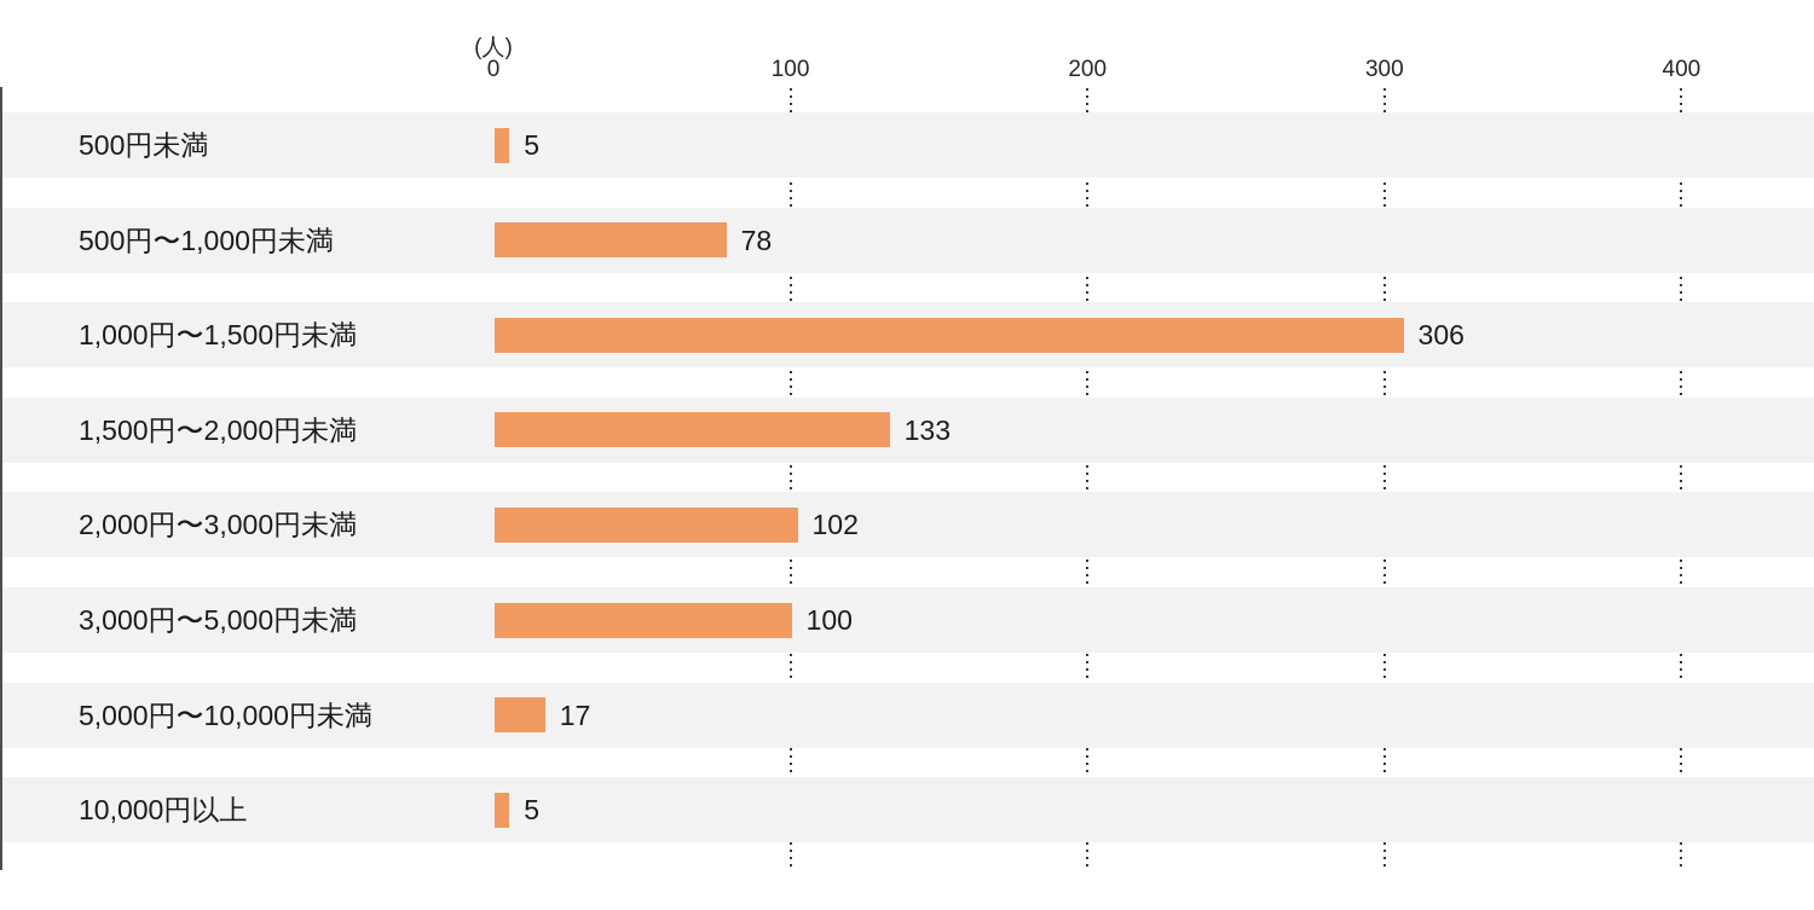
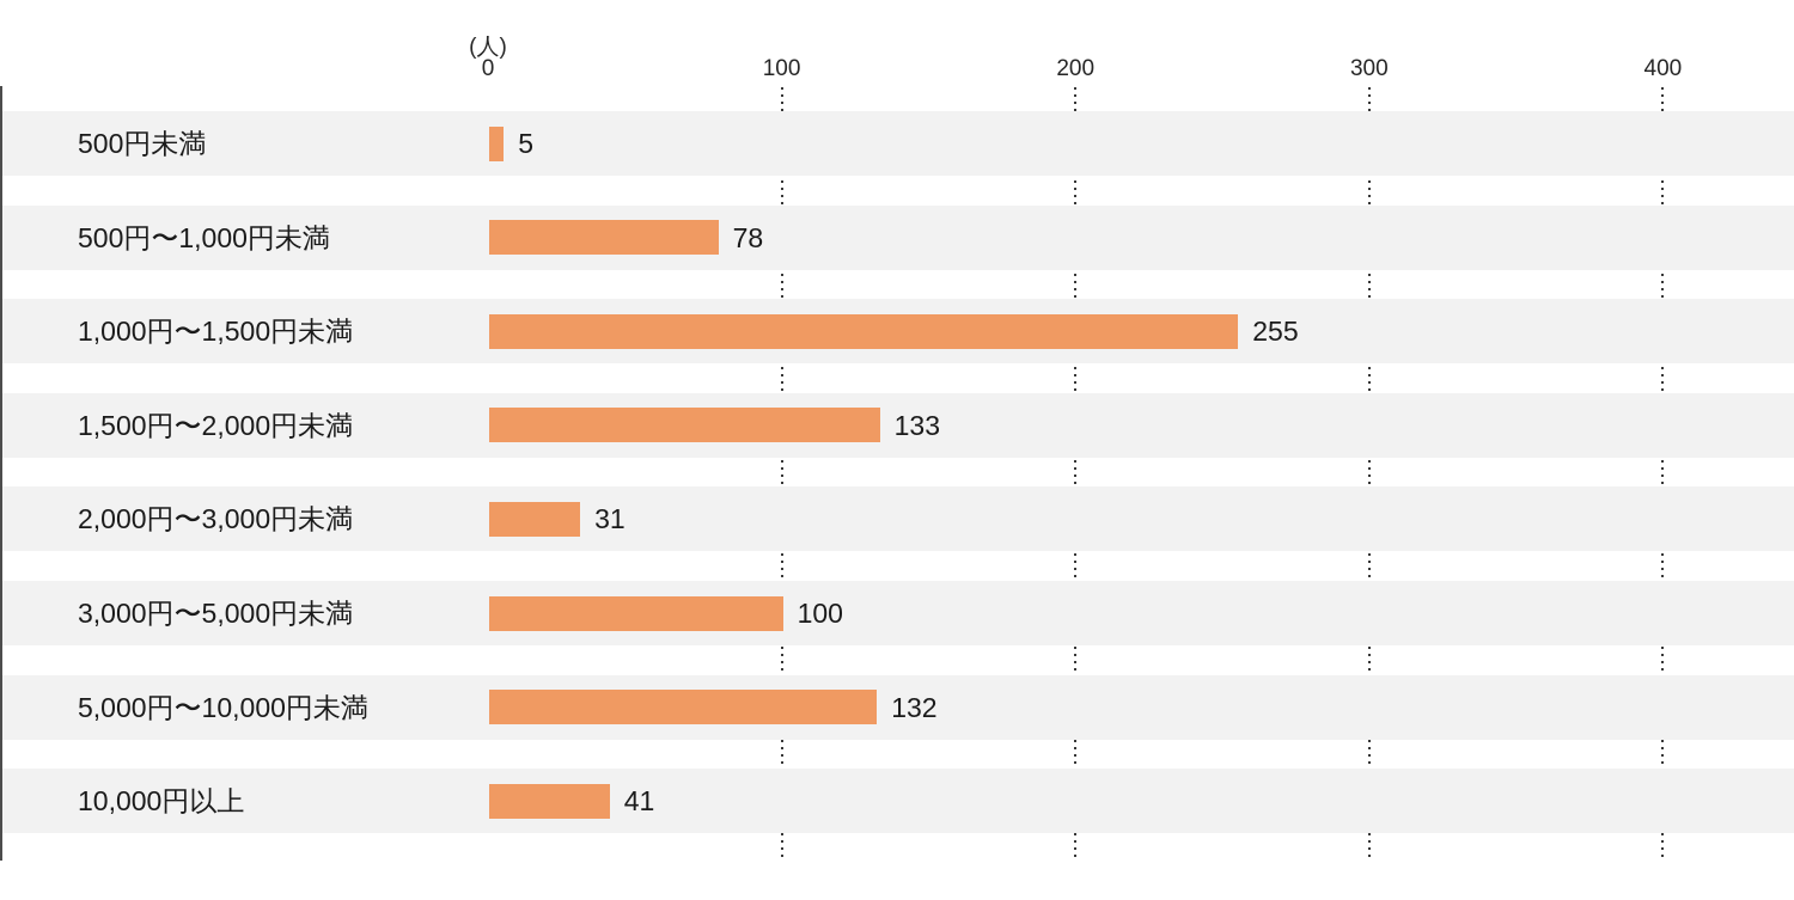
1,000円〜1,500円未満: 306 -> 255
2,000円〜3,000円未満: 102 -> 31
5,000円〜10,000円未満: 17 -> 132
10,000円以上: 5 -> 41
